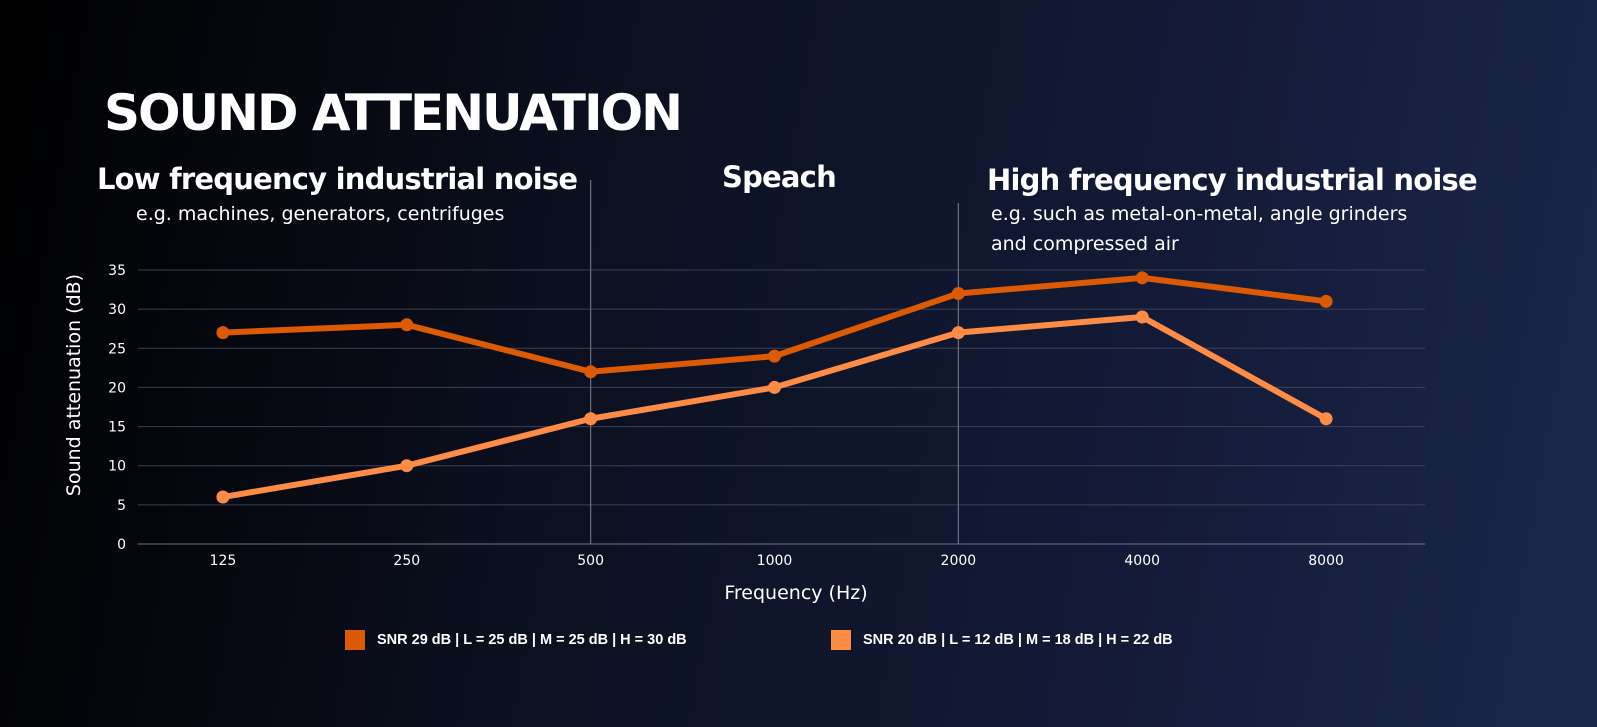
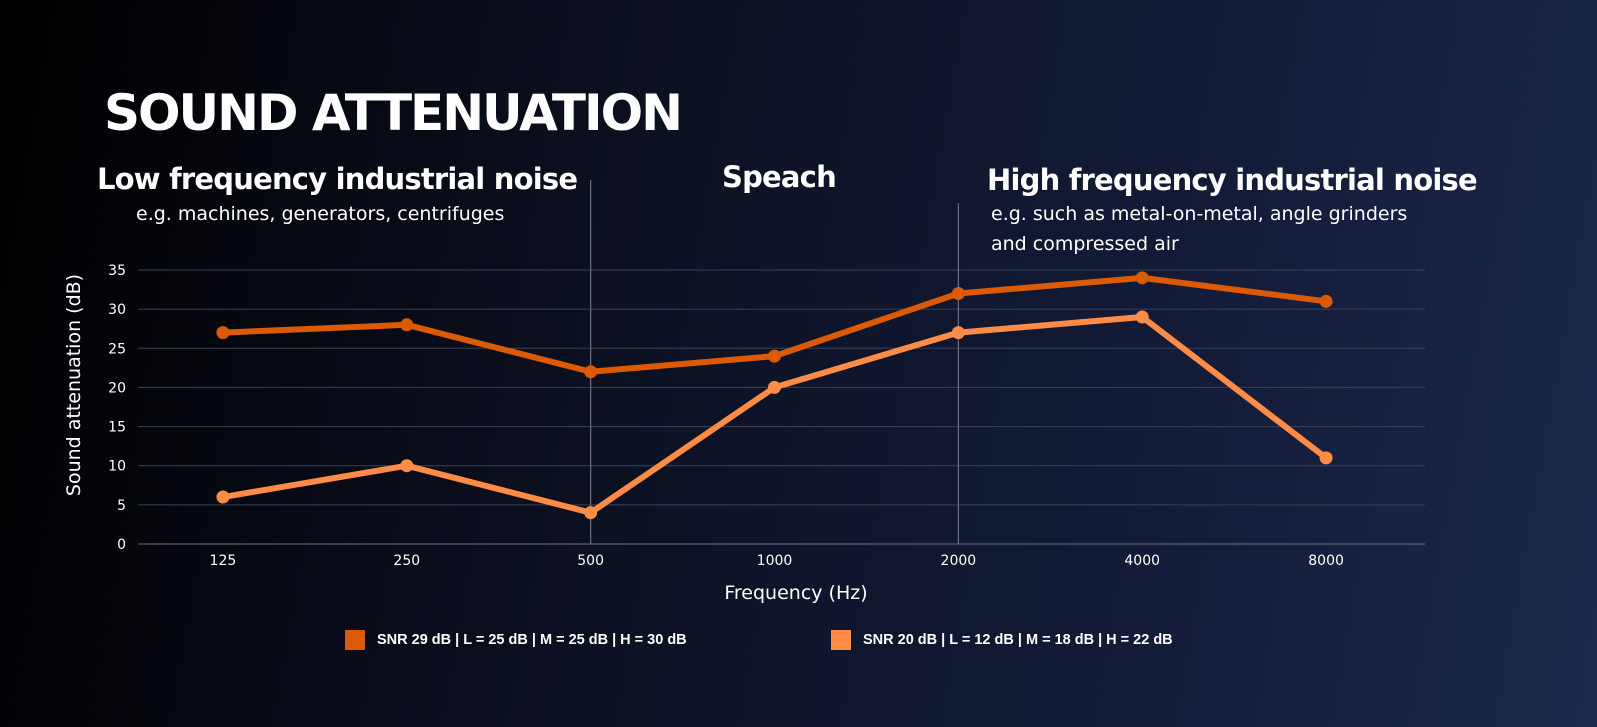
SNR 20 dB | L = 12 dB | M = 18 dB | H = 22 dB/500: 16 -> 4
SNR 20 dB | L = 12 dB | M = 18 dB | H = 22 dB/8000: 16 -> 11
